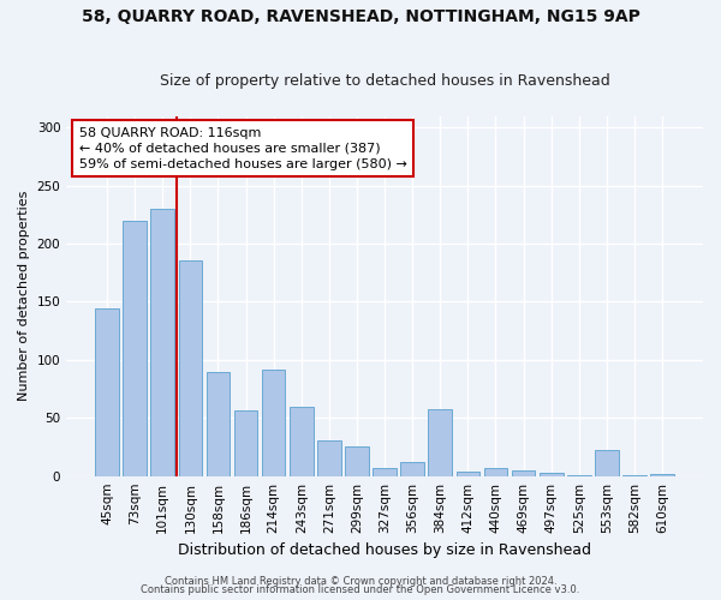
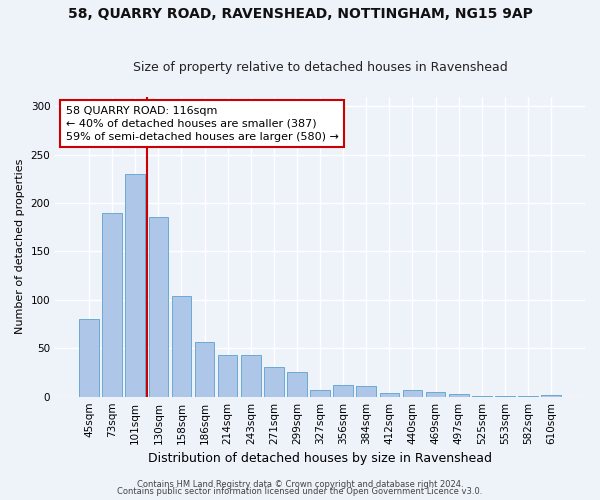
45sqm: 144 -> 80
73sqm: 220 -> 190
158sqm: 90 -> 104
214sqm: 92 -> 43
243sqm: 60 -> 43
384sqm: 58 -> 11
553sqm: 22 -> 1
